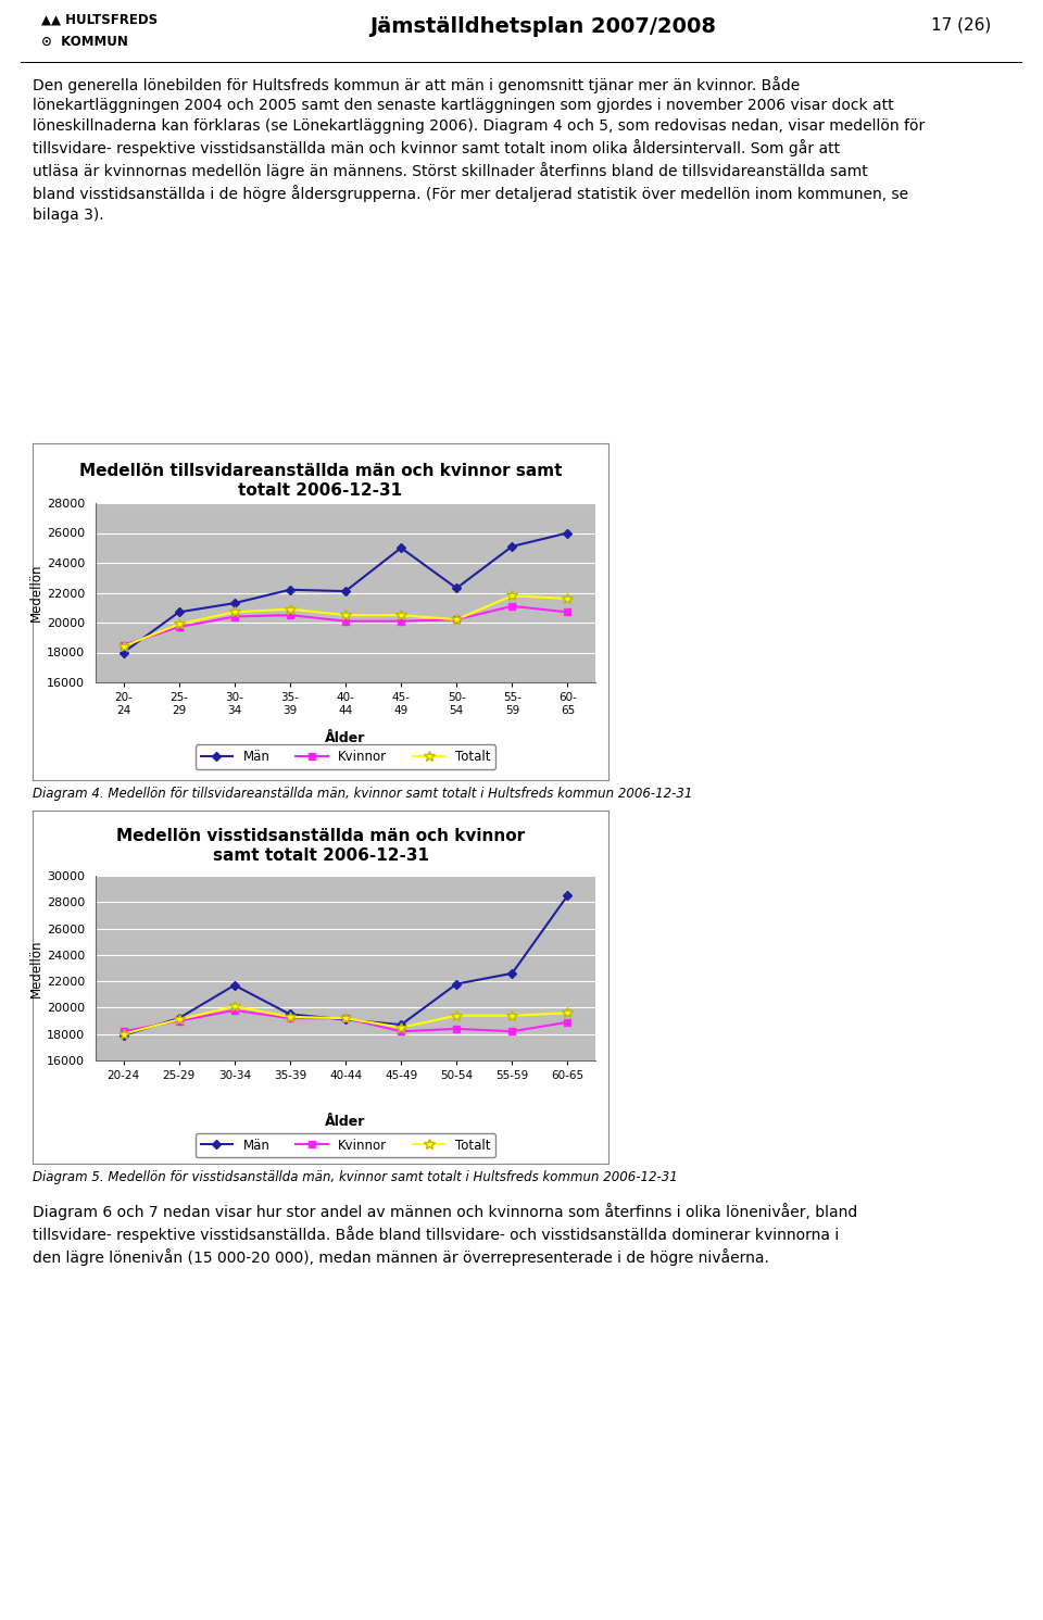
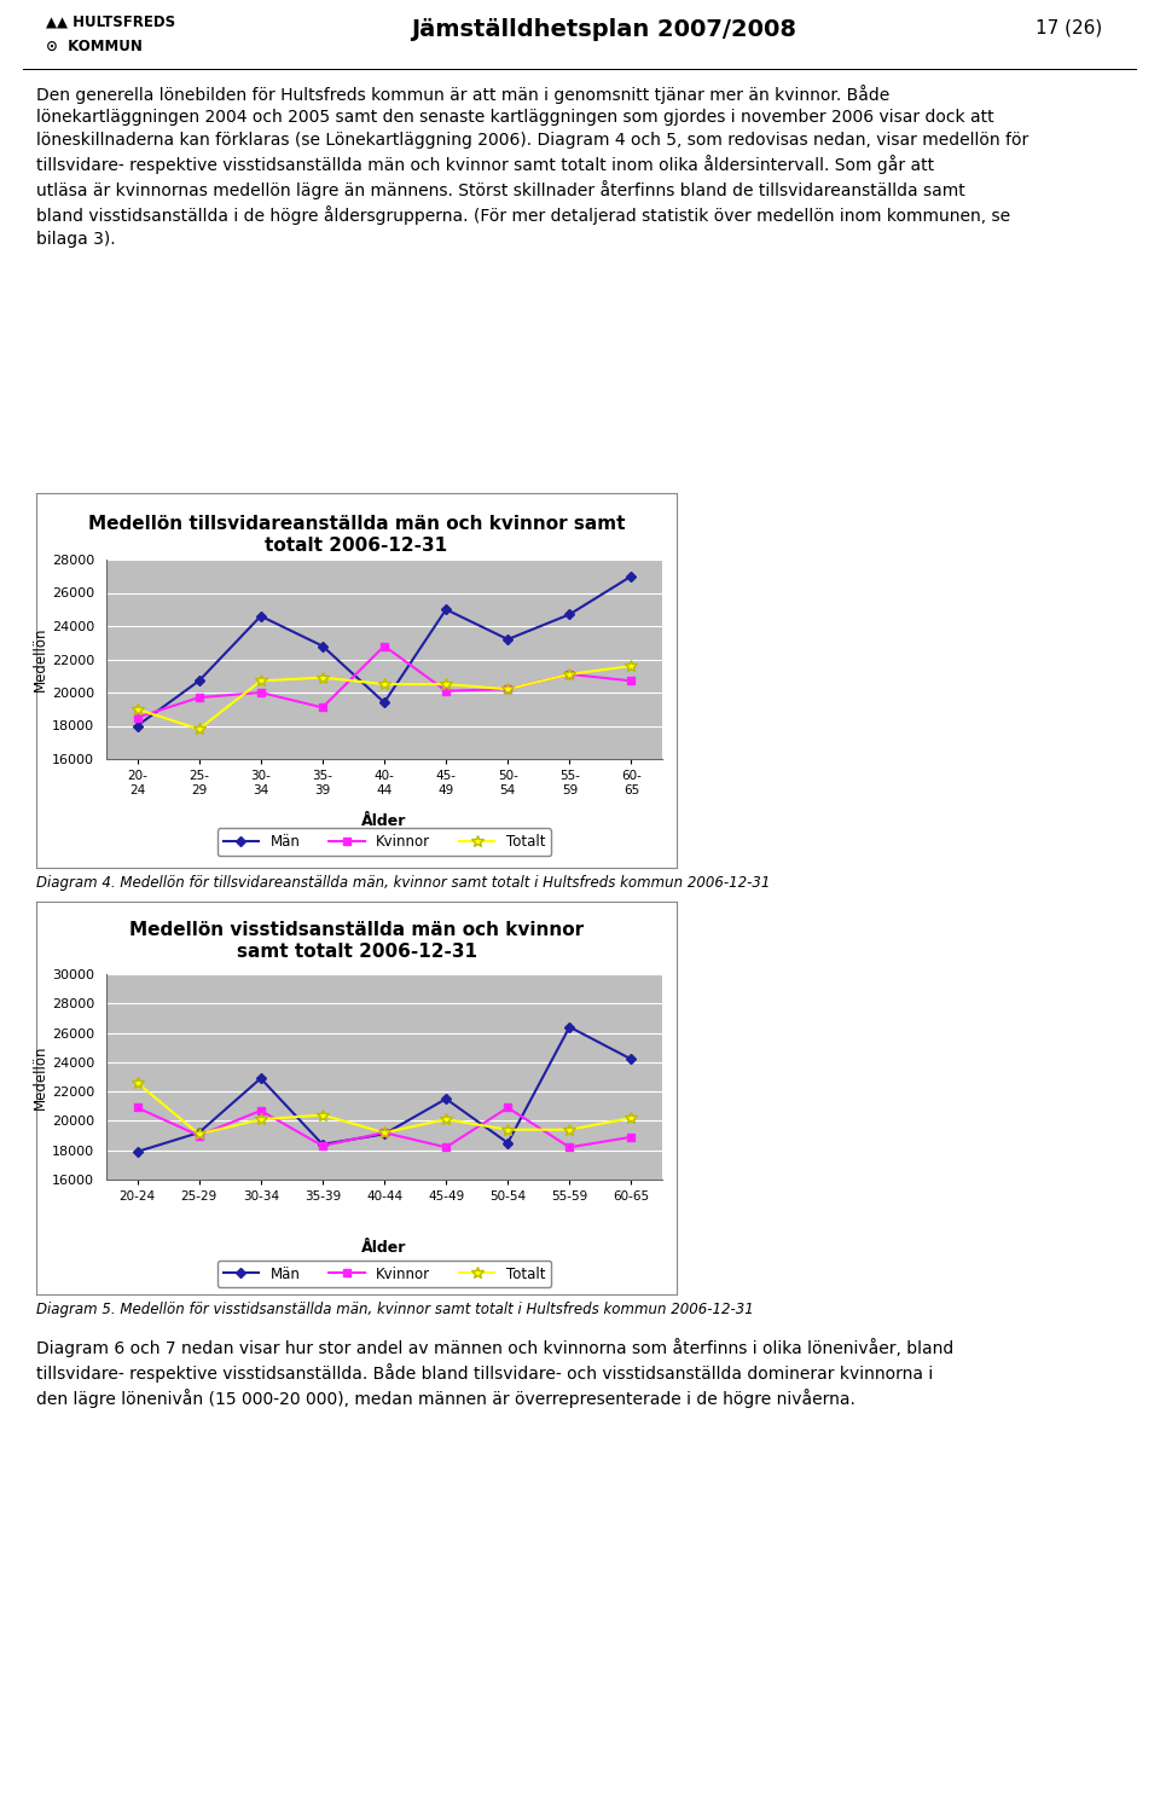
Totalt/20- 24: 18400 -> 19000
Totalt/25- 29: 19900 -> 17800
Män/30- 34: 21300 -> 24600
Kvinnor/30- 34: 20400 -> 20000
Män/35- 39: 22200 -> 22800
Kvinnor/35- 39: 20500 -> 19100
Män/40- 44: 22100 -> 19400
Kvinnor/40- 44: 20100 -> 22800
Män/50- 54: 22300 -> 23200
Män/55- 59: 25100 -> 24700
Totalt/55- 59: 21800 -> 21100
Män/60- 65: 26000 -> 27000
Kvinnor/20-24: 18200 -> 20900
Totalt/20-24: 18000 -> 22600
Män/30-34: 21700 -> 22900
Kvinnor/30-34: 19800 -> 20700
Män/35-39: 19500 -> 18400
Kvinnor/35-39: 19200 -> 18300
Totalt/35-39: 19300 -> 20400
Män/45-49: 18700 -> 21500
Totalt/45-49: 18500 -> 20100
Män/50-54: 21800 -> 18500
Kvinnor/50-54: 18400 -> 20900
Män/55-59: 22600 -> 26400
Män/60-65: 28500 -> 24200
Totalt/60-65: 19600 -> 20200
